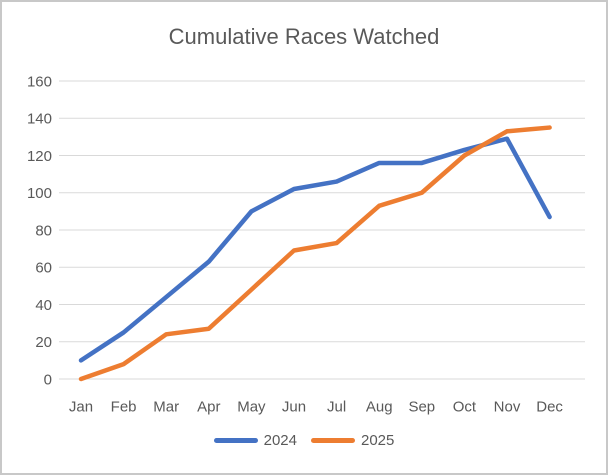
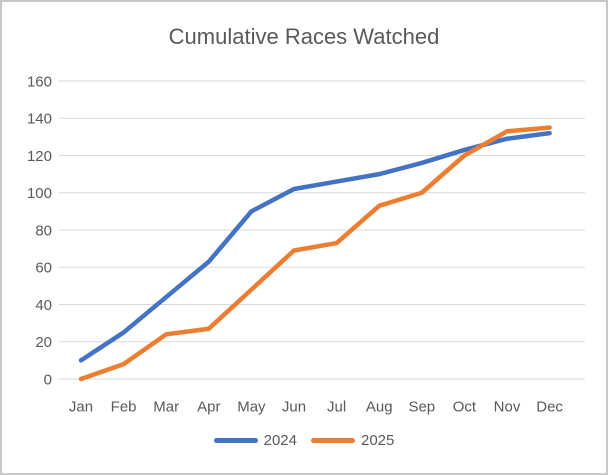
2024/Aug: 116 -> 110
2024/Dec: 87 -> 132
